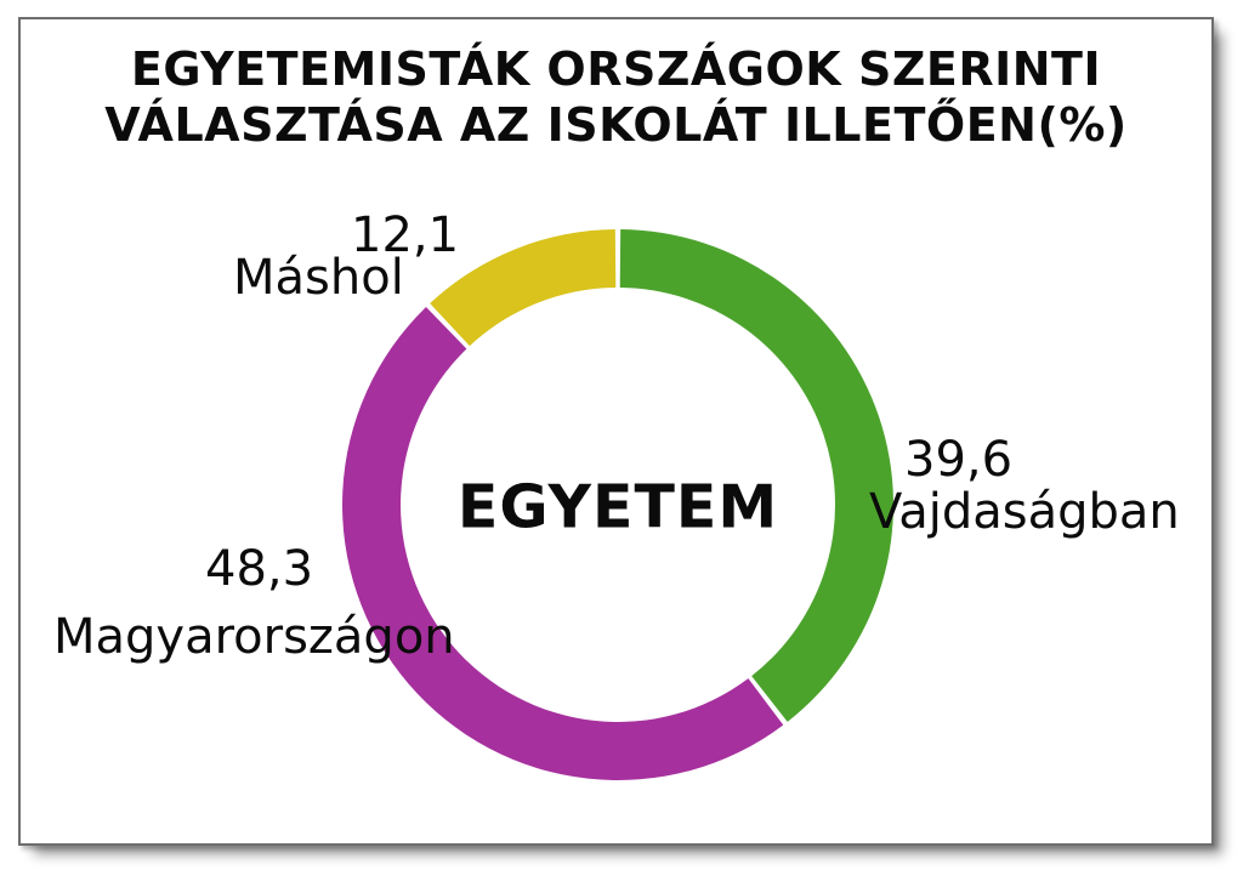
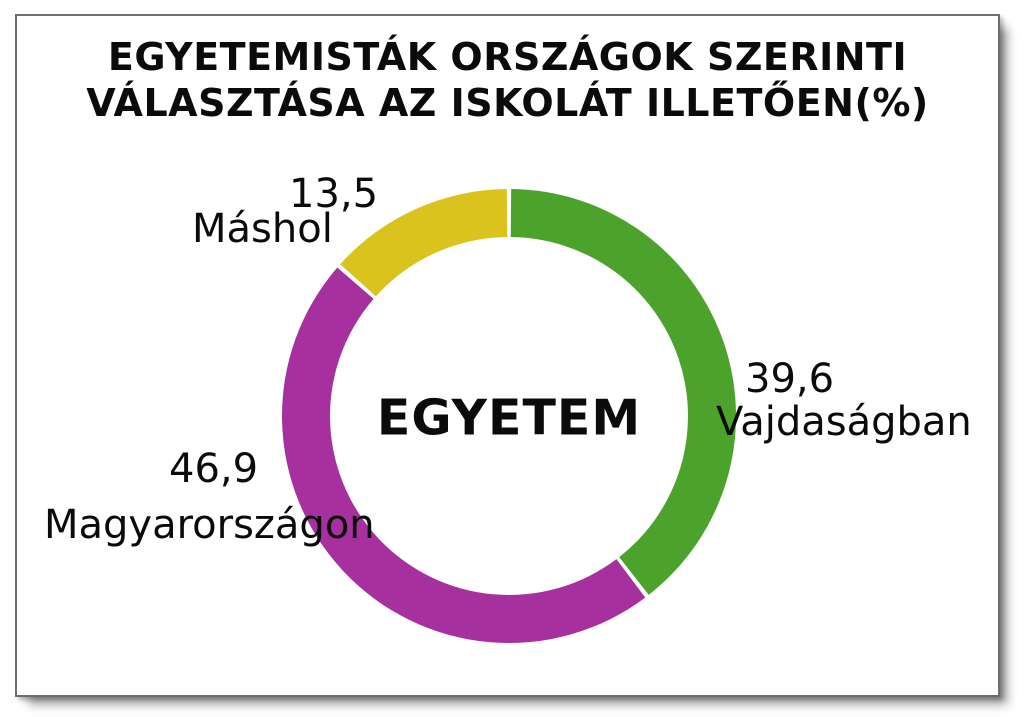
Magyarországon: 48,3 -> 46,9
Máshol: 12,1 -> 13,5
